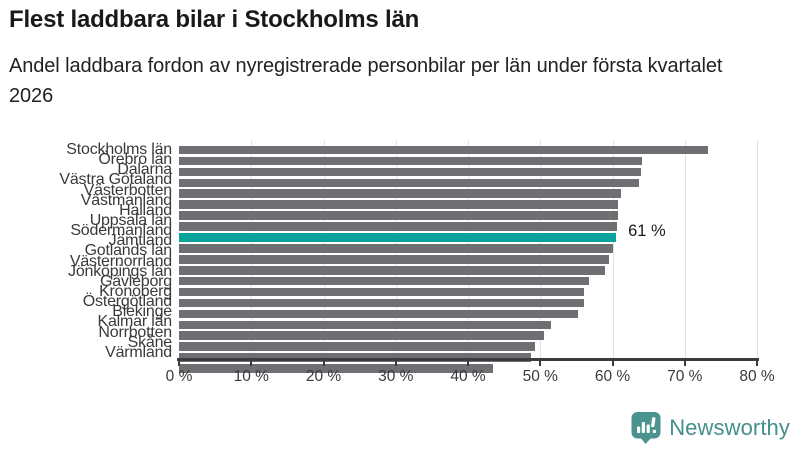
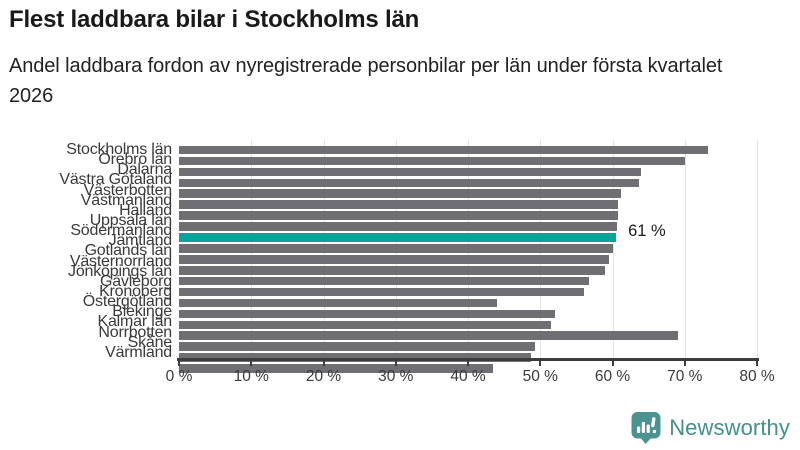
Örebro län: 64% -> 70%
Kronoberg: 56% -> 44%
Östergötland: 55% -> 52%
Kalmar län: 50% -> 69%
